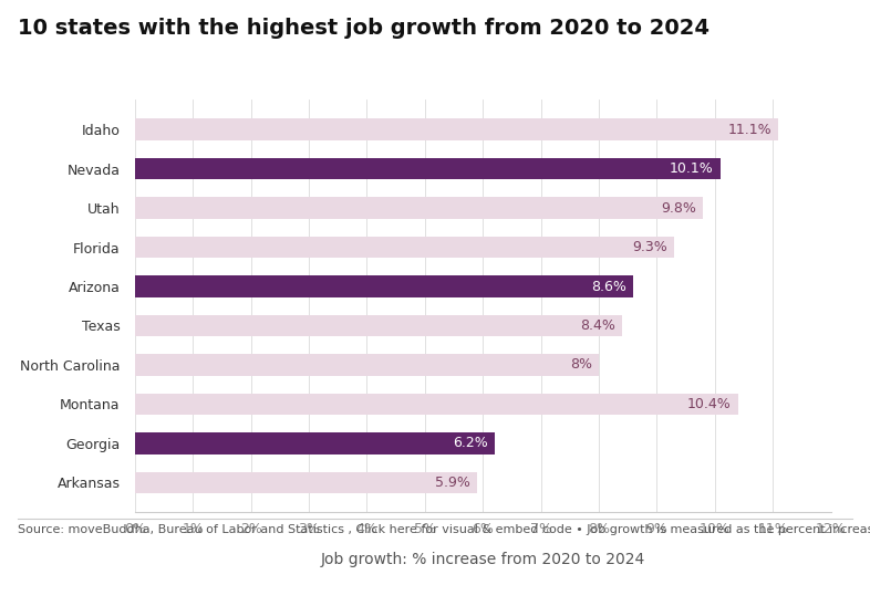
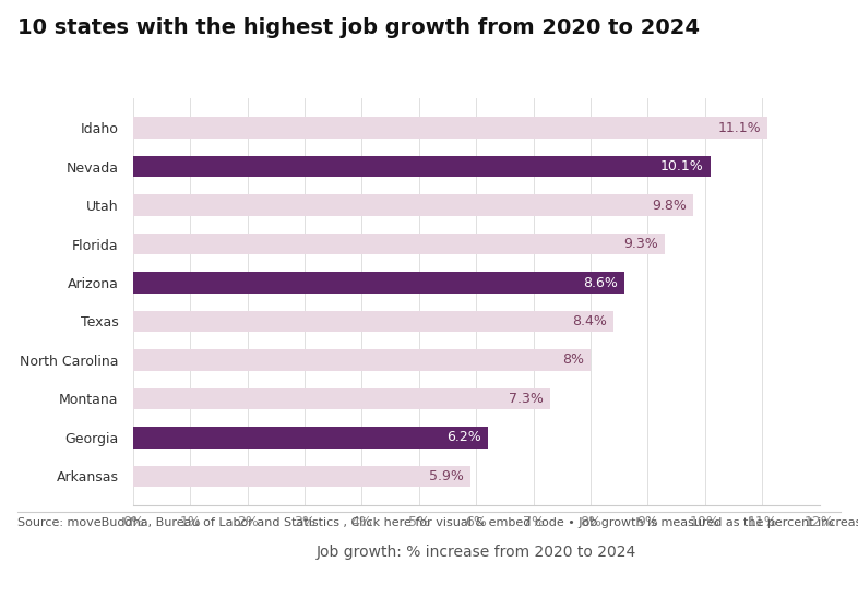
Montana: 10.4% -> 7.3%
